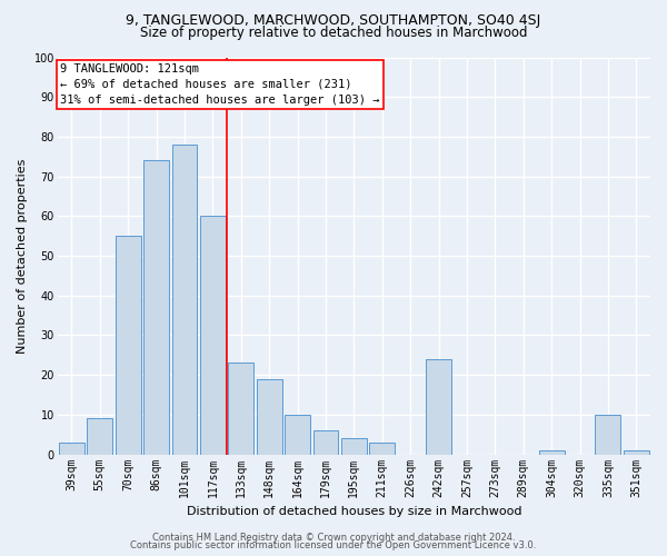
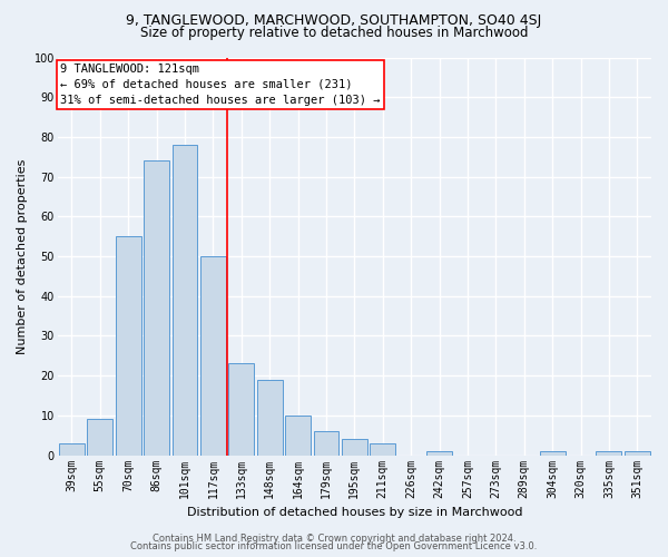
117sqm: 60 -> 50
242sqm: 24 -> 1
335sqm: 10 -> 1
